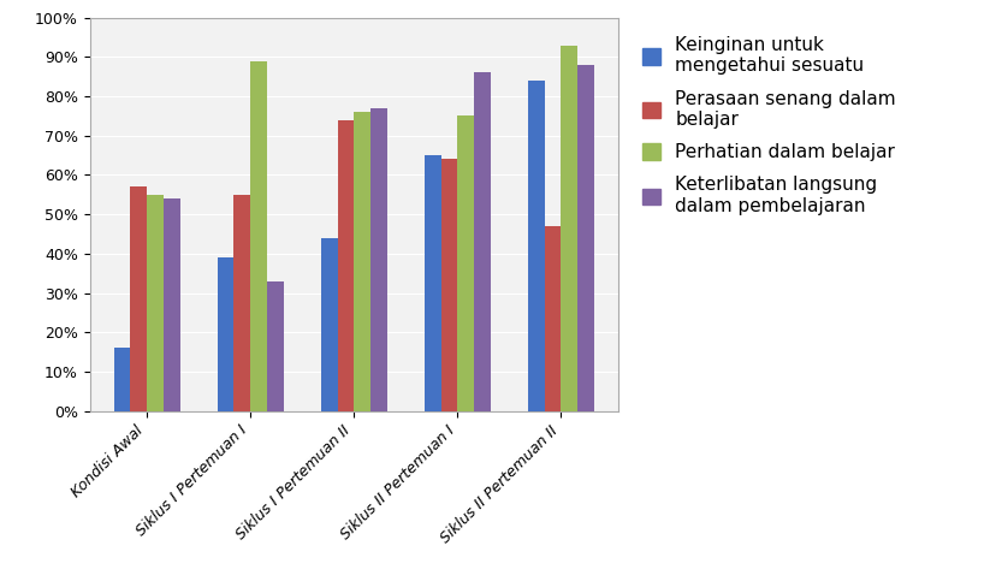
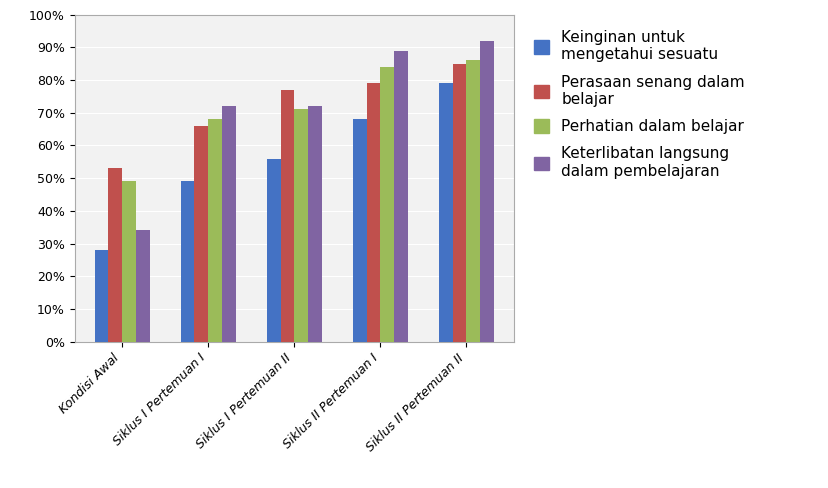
Keinginan untuk mengetahui sesuatu/Kondisi Awal: 16% -> 28%
Perasaan senang dalam belajar/Kondisi Awal: 57% -> 53%
Perhatian dalam belajar/Kondisi Awal: 55% -> 49%
Keterlibatan langsung dalam pembelajaran/Kondisi Awal: 54% -> 34%
Keinginan untuk mengetahui sesuatu/Siklus I Pertemuan I: 39% -> 49%
Perasaan senang dalam belajar/Siklus I Pertemuan I: 55% -> 66%
Perhatian dalam belajar/Siklus I Pertemuan I: 89% -> 68%
Keterlibatan langsung dalam pembelajaran/Siklus I Pertemuan I: 33% -> 72%
Keinginan untuk mengetahui sesuatu/Siklus I Pertemuan II: 44% -> 56%
Perasaan senang dalam belajar/Siklus I Pertemuan II: 74% -> 77%
Perhatian dalam belajar/Siklus I Pertemuan II: 76% -> 71%
Keterlibatan langsung dalam pembelajaran/Siklus I Pertemuan II: 77% -> 72%
Keinginan untuk mengetahui sesuatu/Siklus II Pertemuan I: 65% -> 68%
Perasaan senang dalam belajar/Siklus II Pertemuan I: 64% -> 79%
Perhatian dalam belajar/Siklus II Pertemuan I: 75% -> 84%
Keterlibatan langsung dalam pembelajaran/Siklus II Pertemuan I: 86% -> 89%
Keinginan untuk mengetahui sesuatu/Siklus II Pertemuan II: 84% -> 79%
Perasaan senang dalam belajar/Siklus II Pertemuan II: 47% -> 85%
Perhatian dalam belajar/Siklus II Pertemuan II: 93% -> 86%
Keterlibatan langsung dalam pembelajaran/Siklus II Pertemuan II: 88% -> 92%
